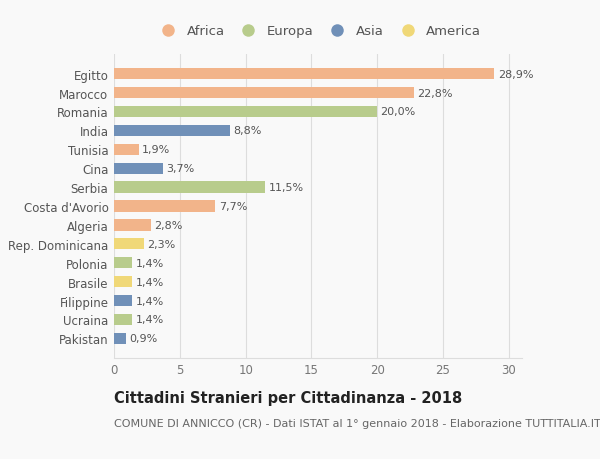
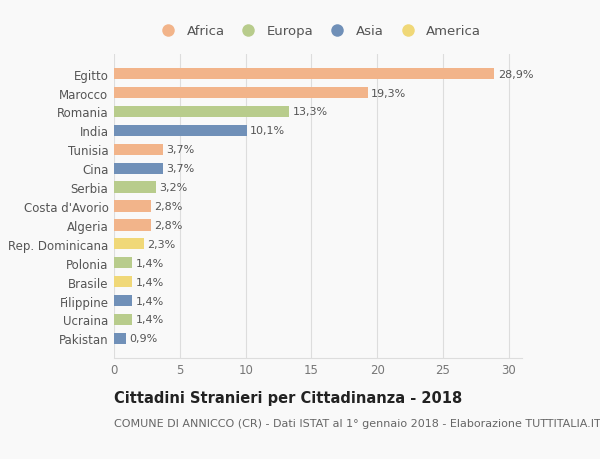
Marocco: 22,8% -> 19,3%
Romania: 20,0% -> 13,3%
India: 8,8% -> 10,1%
Tunisia: 1,9% -> 3,7%
Serbia: 11,5% -> 3,2%
Costa d'Avorio: 7,7% -> 2,8%
